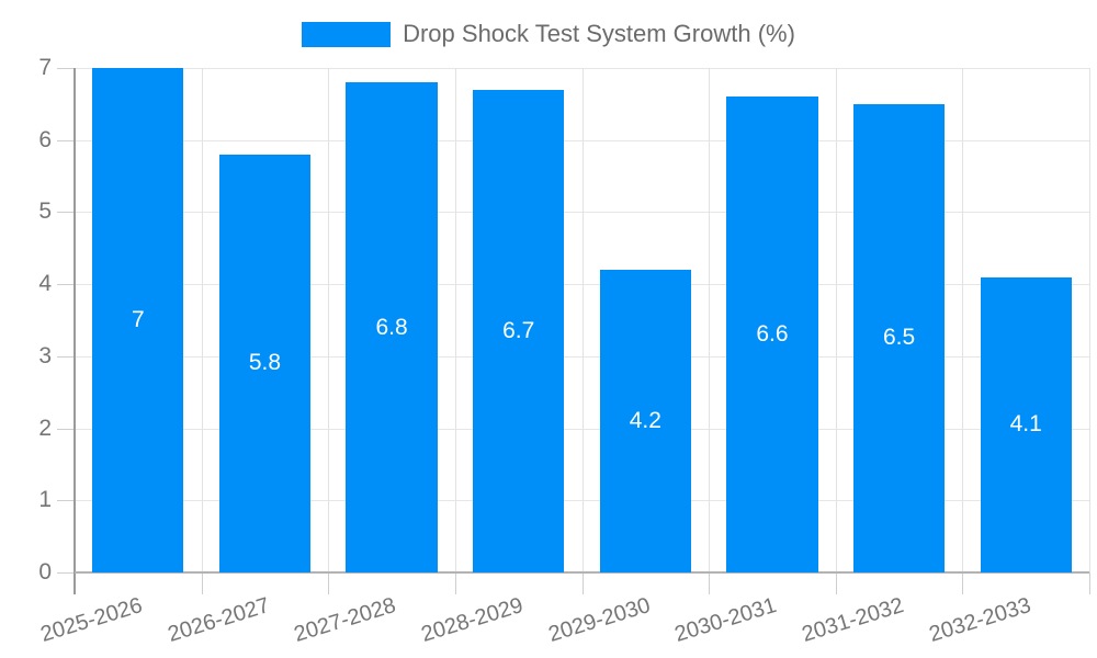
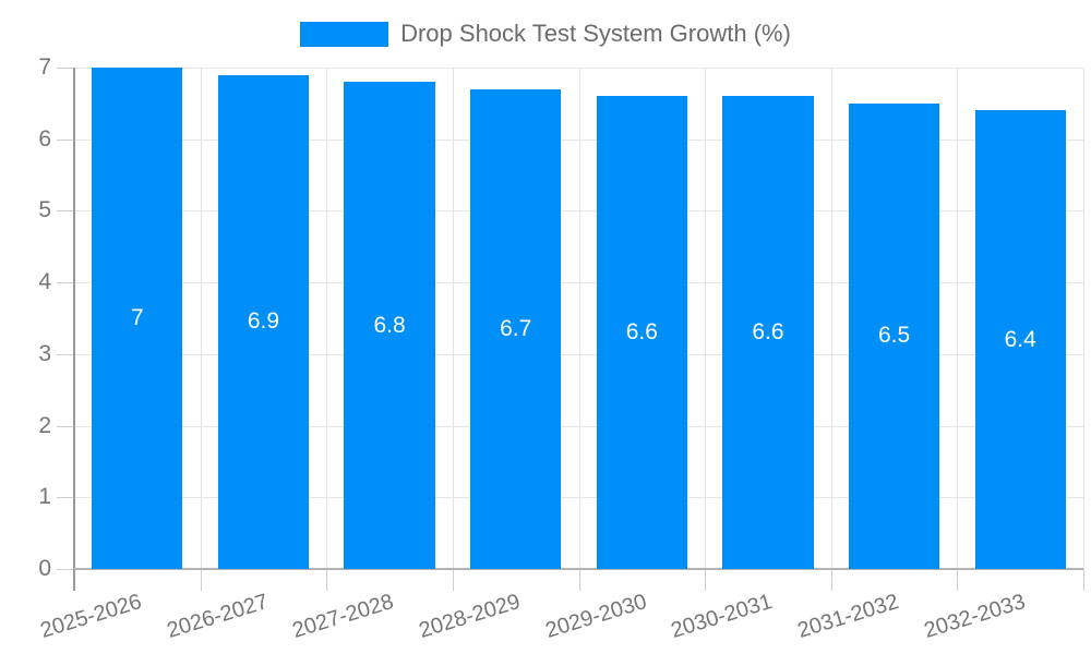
2026-2027: 5.8 -> 6.9
2029-2030: 4.2 -> 6.6
2032-2033: 4.1 -> 6.4
